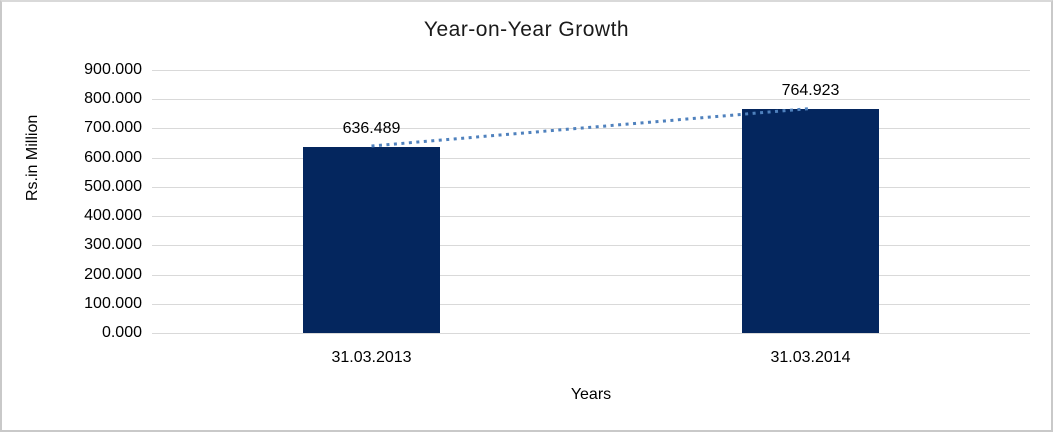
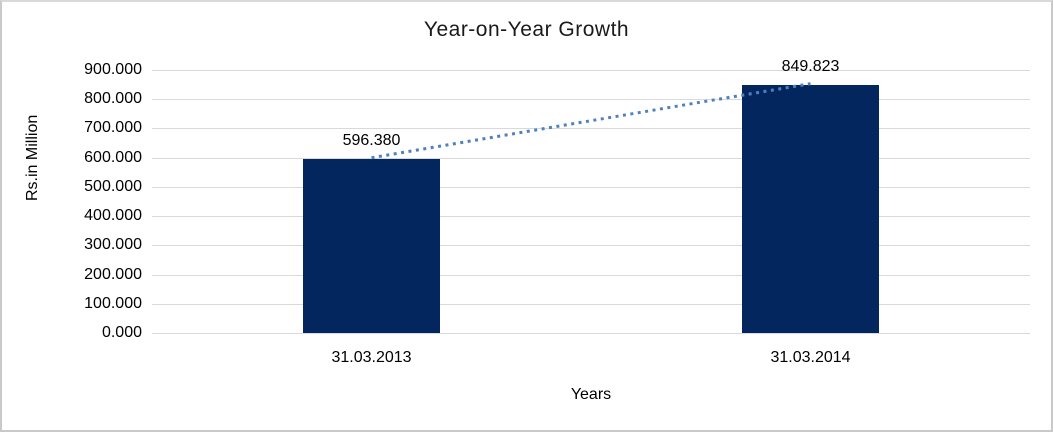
31.03.2013: 636.489 -> 596.380
31.03.2014: 764.923 -> 849.823
